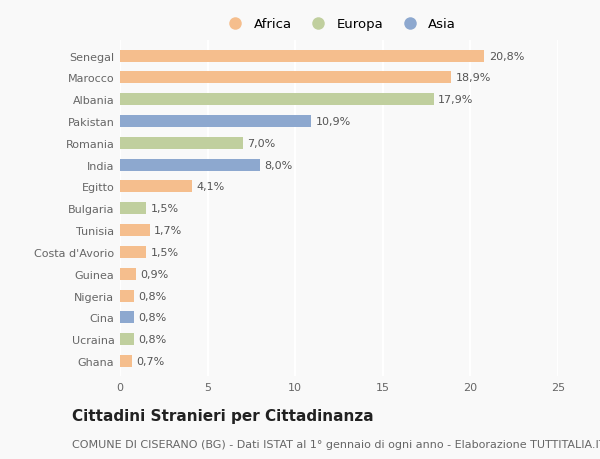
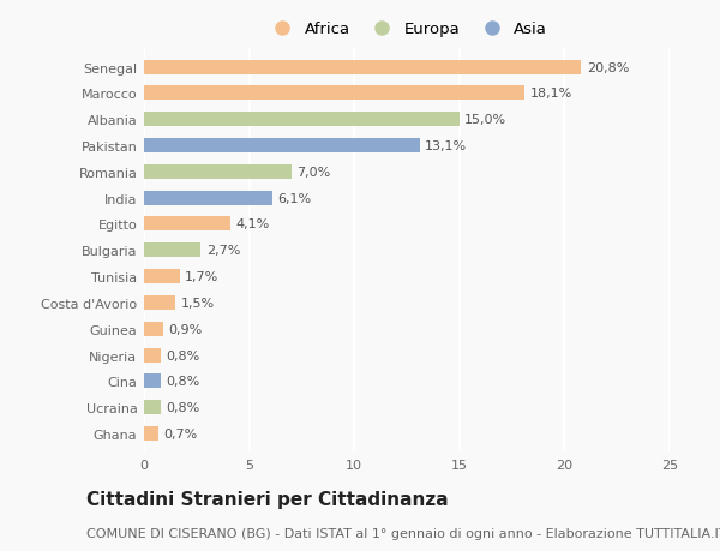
Marocco: 18,9% -> 18,1%
Albania: 17,9% -> 15,0%
Pakistan: 10,9% -> 13,1%
India: 8,0% -> 6,1%
Bulgaria: 1,5% -> 2,7%
